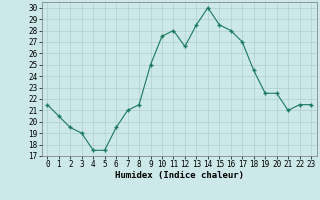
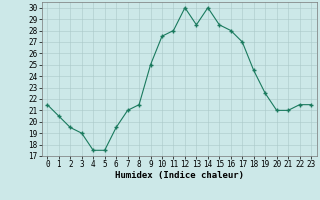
12: 26.6 -> 30.0
20: 22.5 -> 21.0
